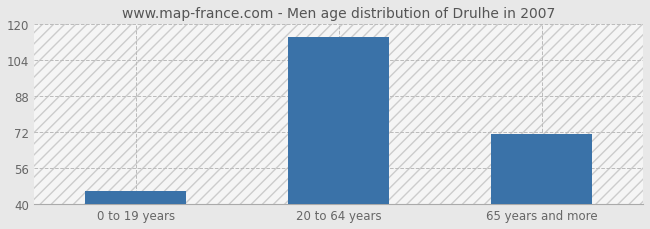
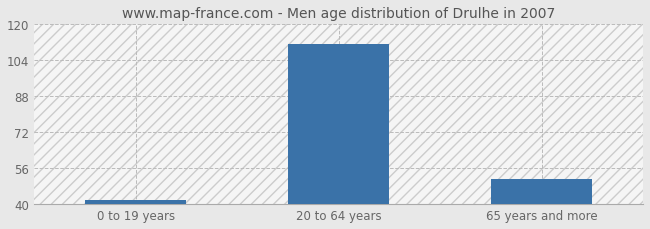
0 to 19 years: 46 -> 42
20 to 64 years: 114 -> 111
65 years and more: 71 -> 51
